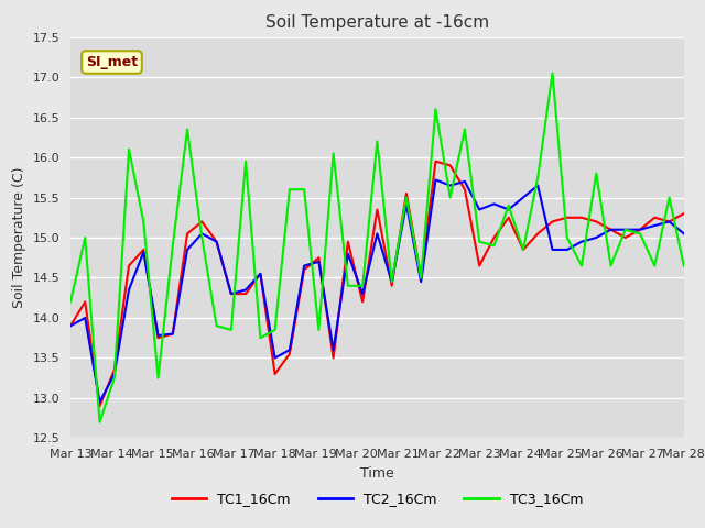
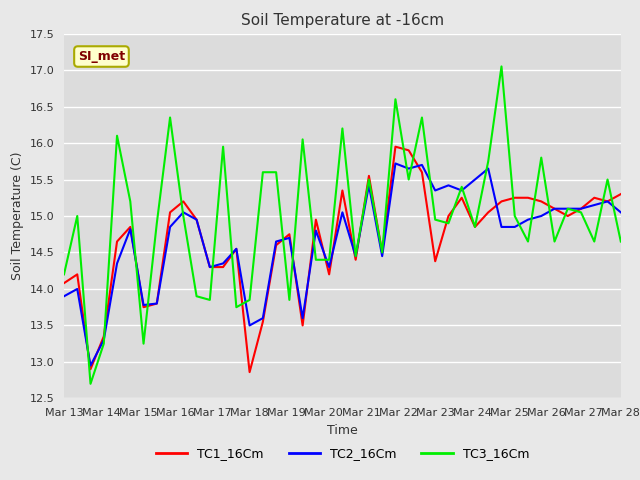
TC1_16Cm/Mar 13: 13.90 -> 14.08
TC1_16Cm/Mar 18: 13.30 -> 12.86
TC1_16Cm/Mar 23: 14.65 -> 14.38
